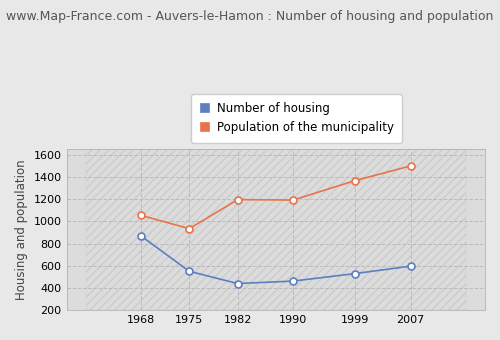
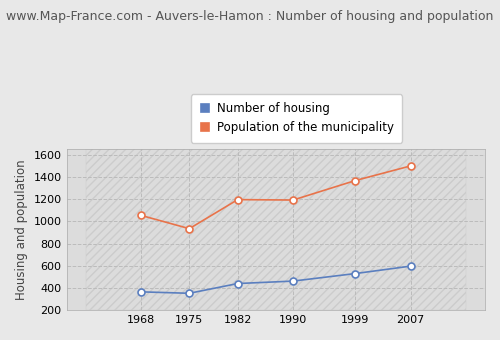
Number of housing/1968: 870 -> 360
Number of housing/1975: 550 -> 350
